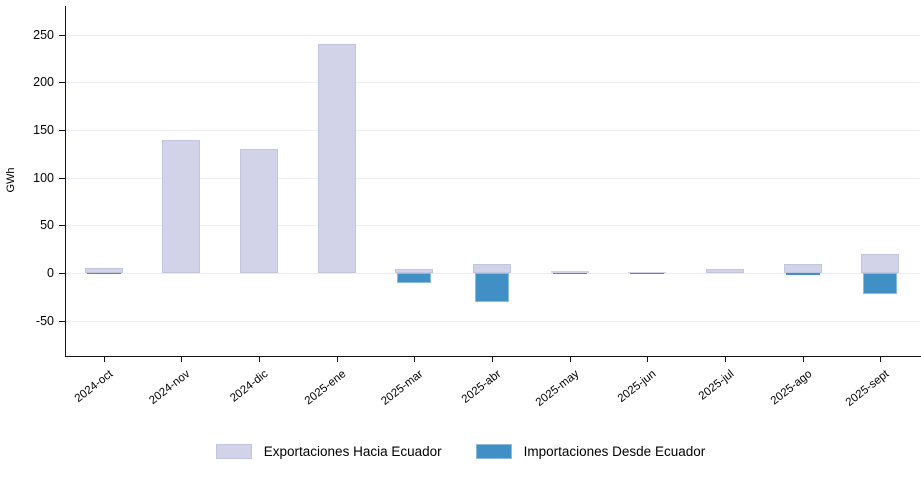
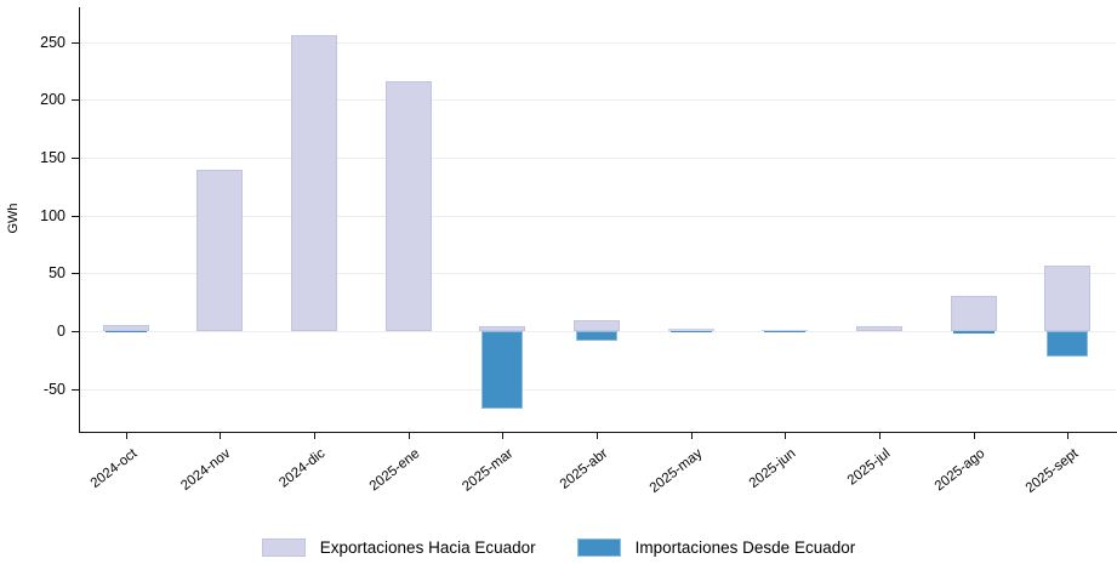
Exportaciones Hacia Ecuador/2024-dic: 130 -> 260
Exportaciones Hacia Ecuador/2025-ene: 240 -> 220
Importaciones Desde Ecuador/2025-mar: -10 -> -70
Importaciones Desde Ecuador/2025-abr: -30 -> -10
Exportaciones Hacia Ecuador/2025-ago: 10 -> 30
Exportaciones Hacia Ecuador/2025-sept: 20 -> 60
